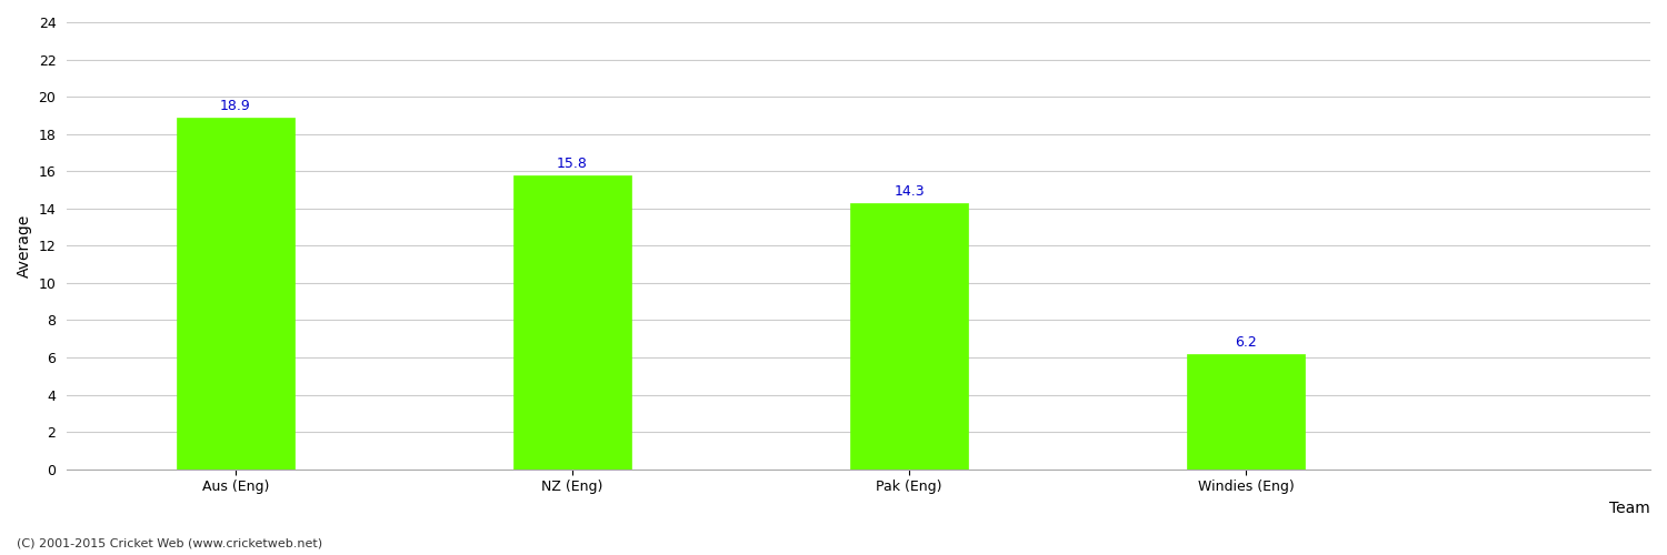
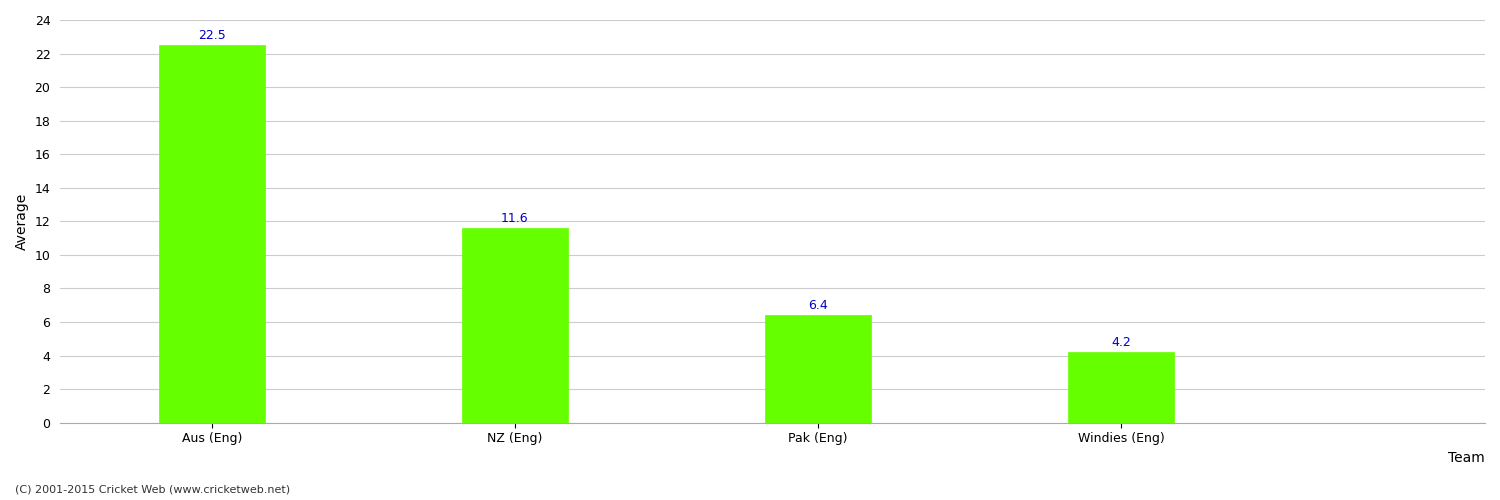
Aus (Eng): 18.9 -> 22.5
NZ (Eng): 15.8 -> 11.6
Pak (Eng): 14.3 -> 6.4
Windies (Eng): 6.2 -> 4.2
